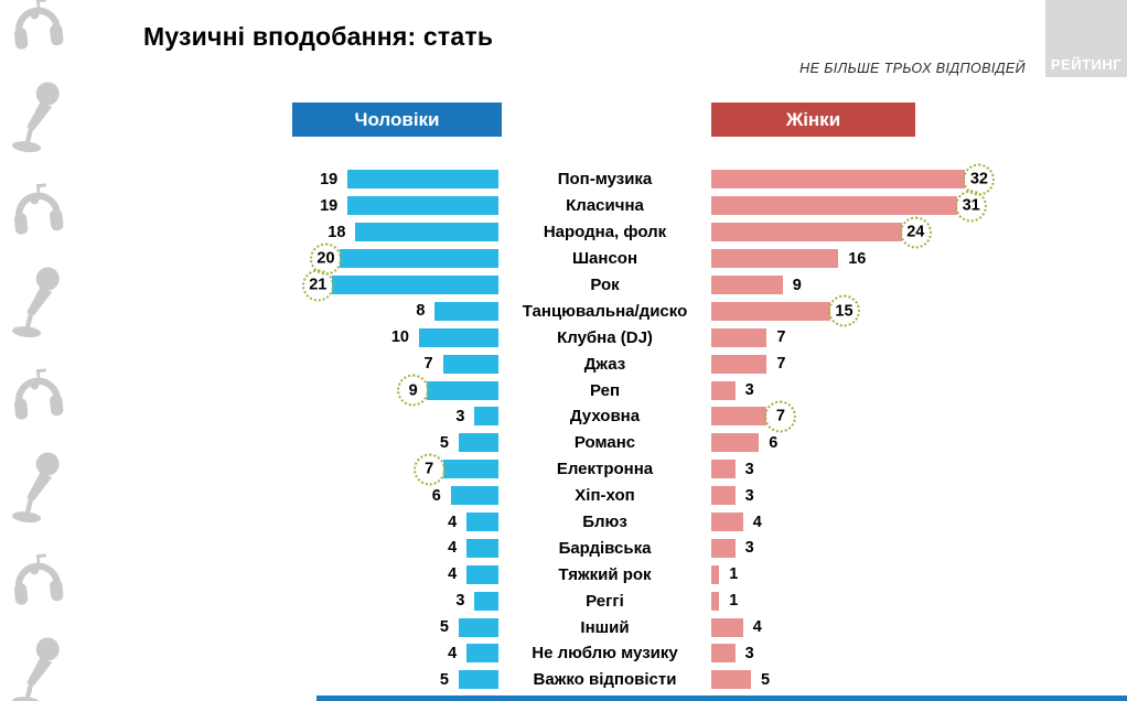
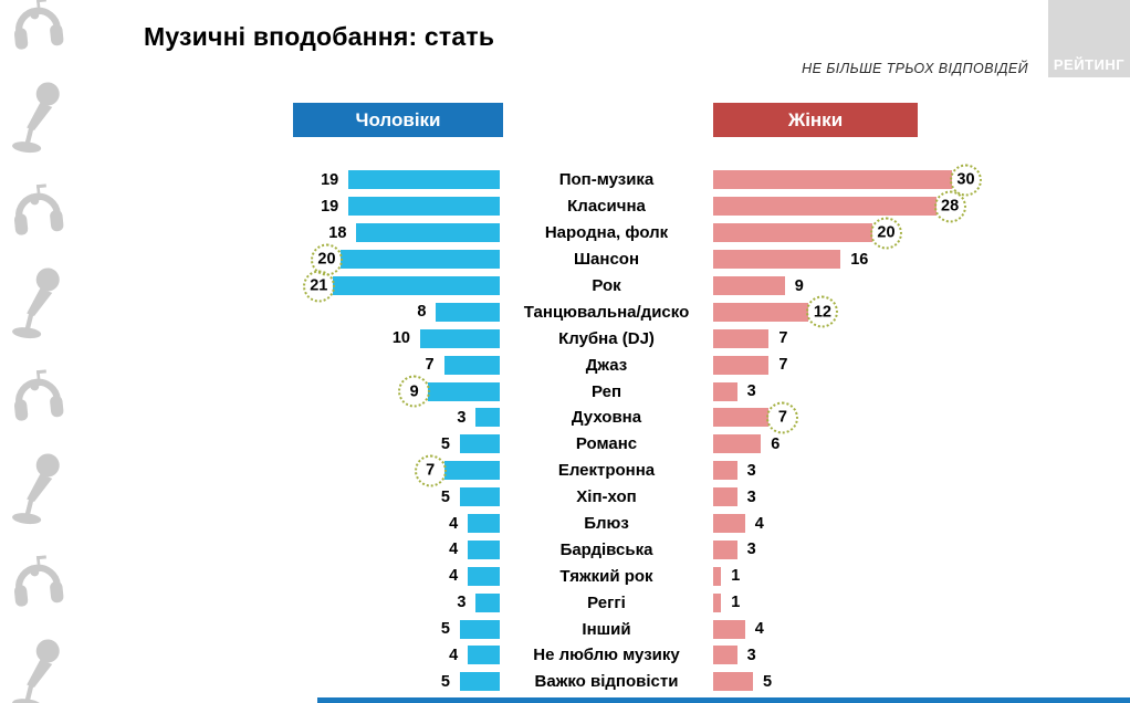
Жінки/Поп-музика: 32 -> 30
Жінки/Класична: 31 -> 28
Жінки/Народна, фолк: 24 -> 20
Жінки/Танцювальна/диско: 15 -> 12
Чоловіки/Хіп-хоп: 6 -> 5
